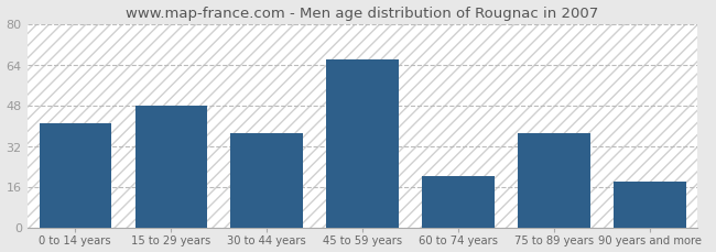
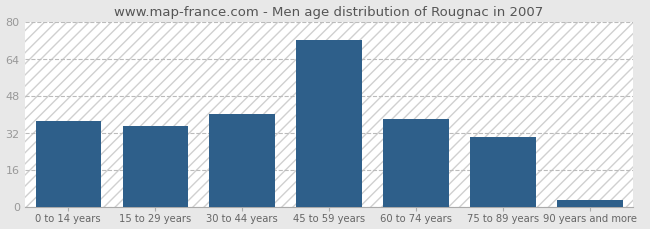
0 to 14 years: 41 -> 37
15 to 29 years: 48 -> 35
30 to 44 years: 37 -> 40
45 to 59 years: 66 -> 72
60 to 74 years: 20 -> 38
75 to 89 years: 37 -> 30
90 years and more: 18 -> 3
